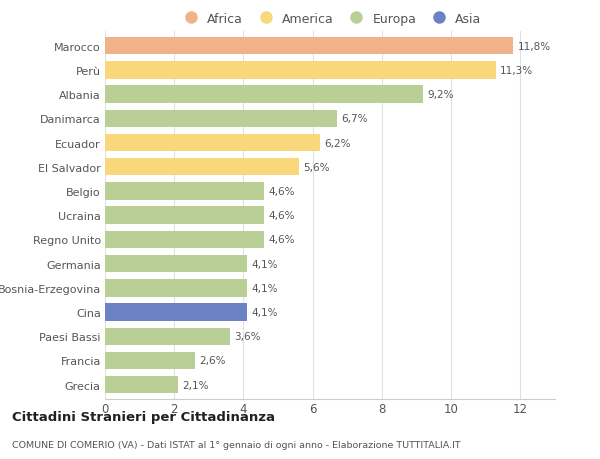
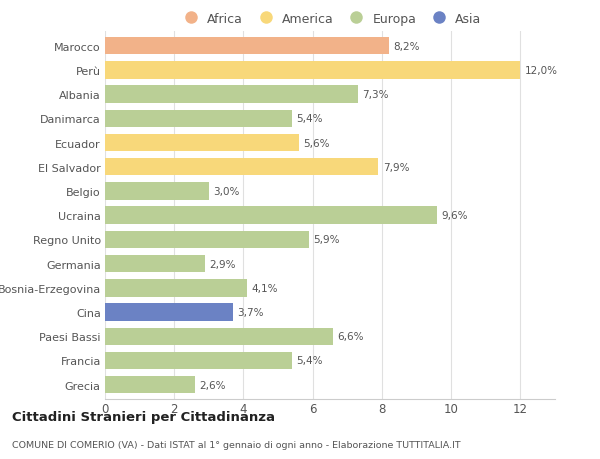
Marocco: 11,8% -> 8,2%
Perù: 11,3% -> 12,0%
Albania: 9,2% -> 7,3%
Danimarca: 6,7% -> 5,4%
Ecuador: 6,2% -> 5,6%
El Salvador: 5,6% -> 7,9%
Belgio: 4,6% -> 3,0%
Ucraina: 4,6% -> 9,6%
Regno Unito: 4,6% -> 5,9%
Germania: 4,1% -> 2,9%
Cina: 4,1% -> 3,7%
Paesi Bassi: 3,6% -> 6,6%
Francia: 2,6% -> 5,4%
Grecia: 2,1% -> 2,6%
